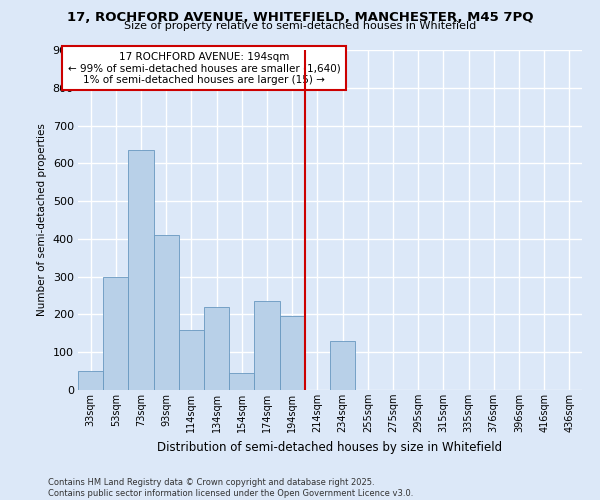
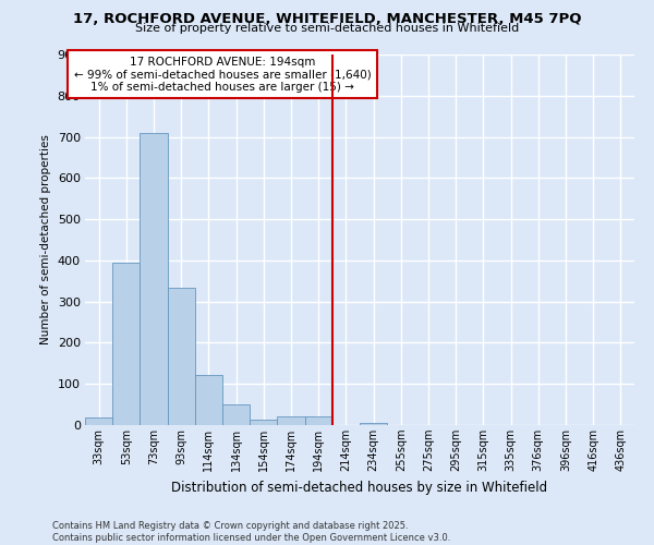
33sqm: 50 -> 18
53sqm: 300 -> 394
73sqm: 635 -> 710
93sqm: 410 -> 333
114sqm: 160 -> 122
134sqm: 220 -> 49
154sqm: 45 -> 14
174sqm: 235 -> 20
194sqm: 195 -> 20
234sqm: 130 -> 5
